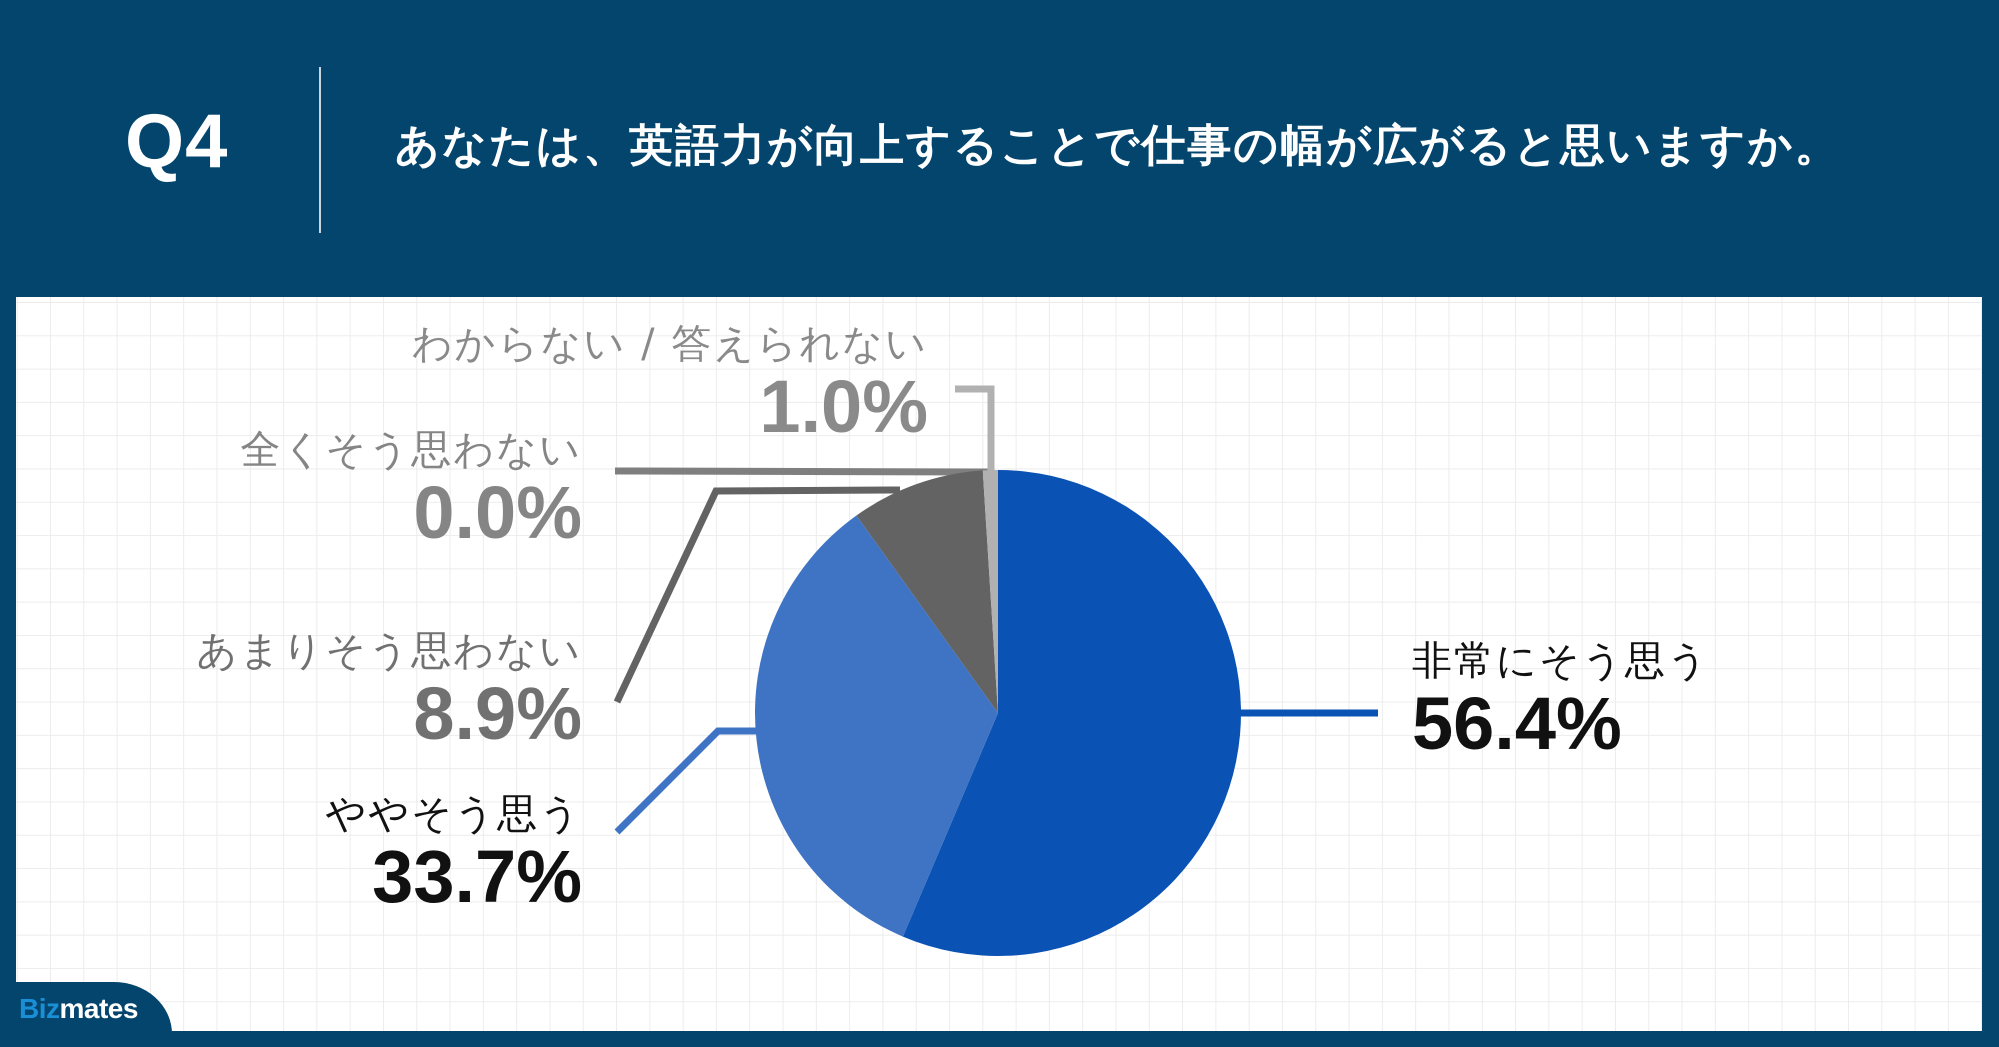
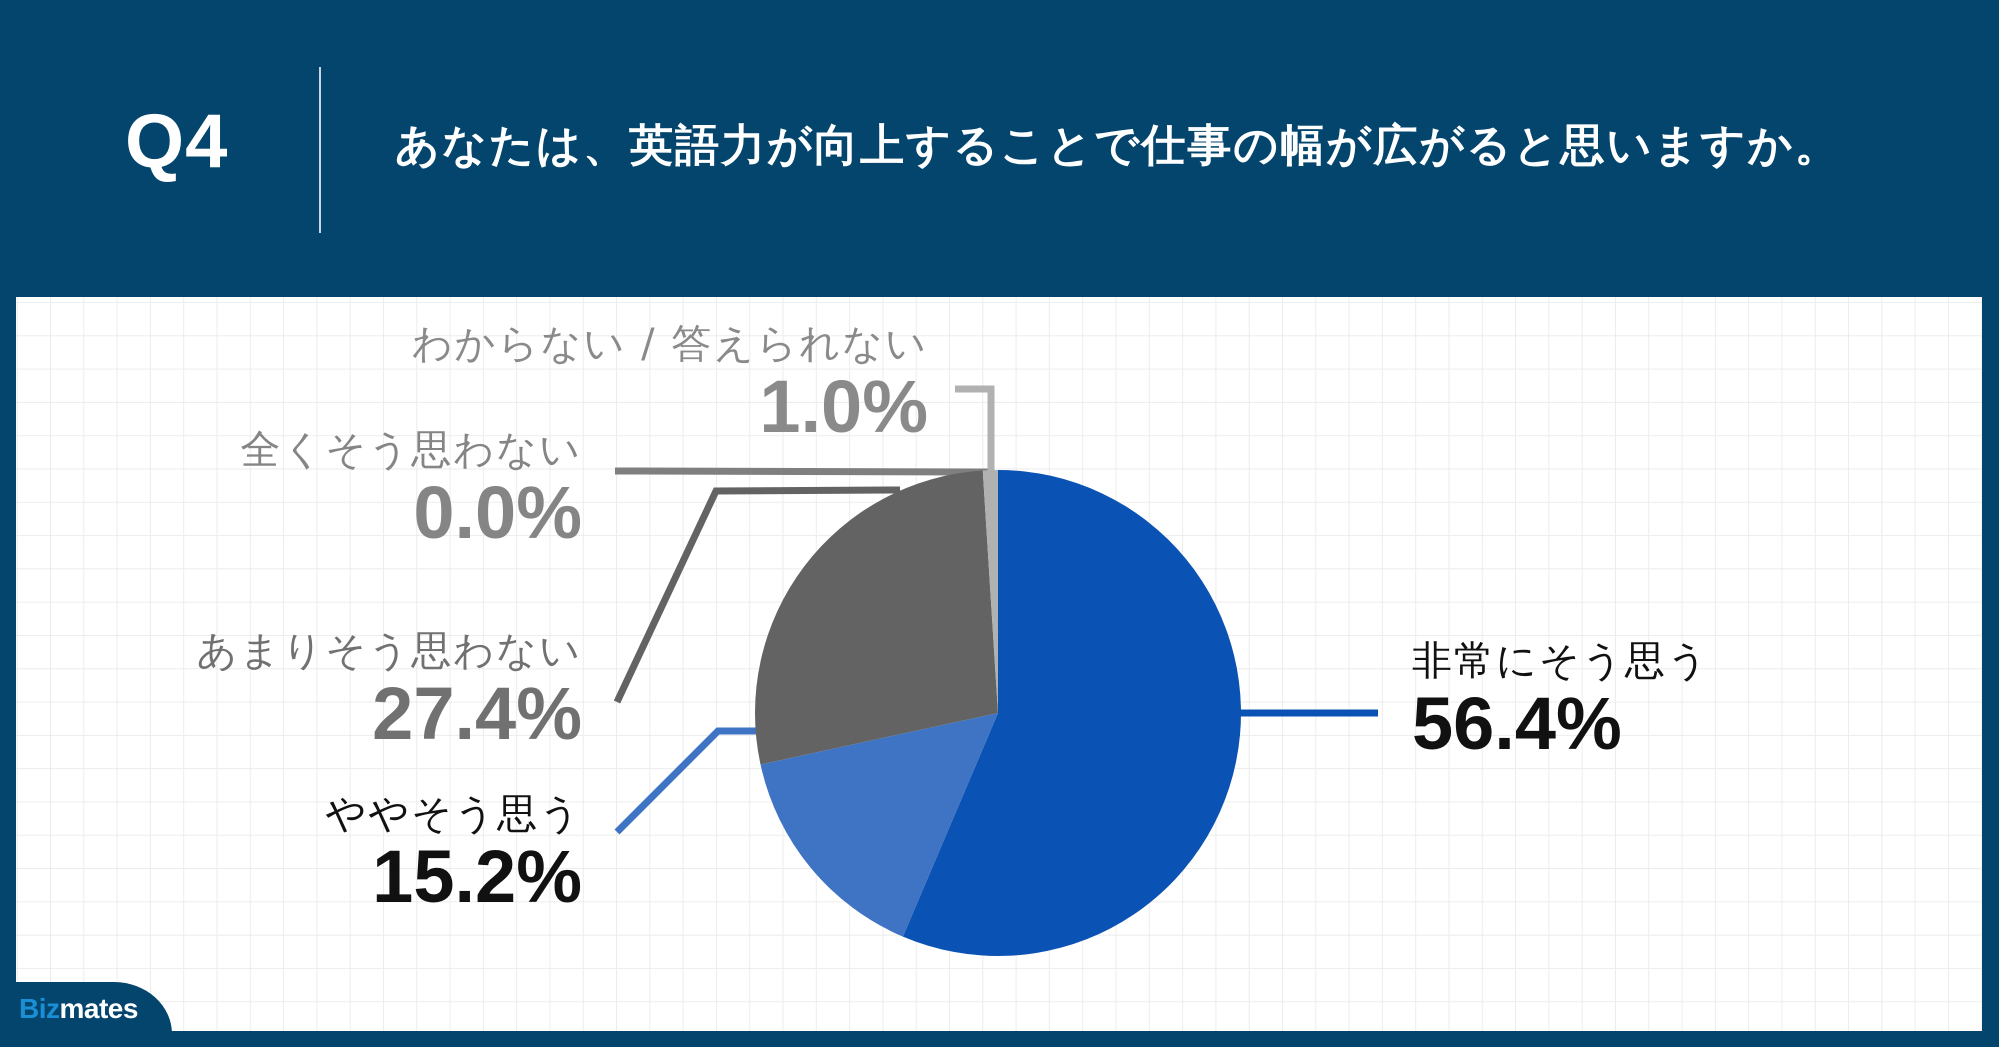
ややそう思う: 33.7% -> 15.2%
あまりそう思わない: 8.9% -> 27.4%
